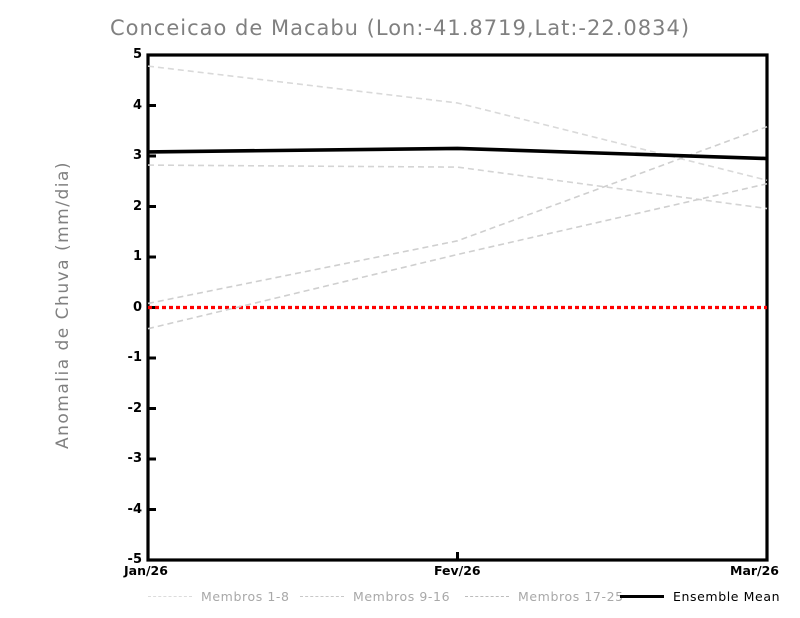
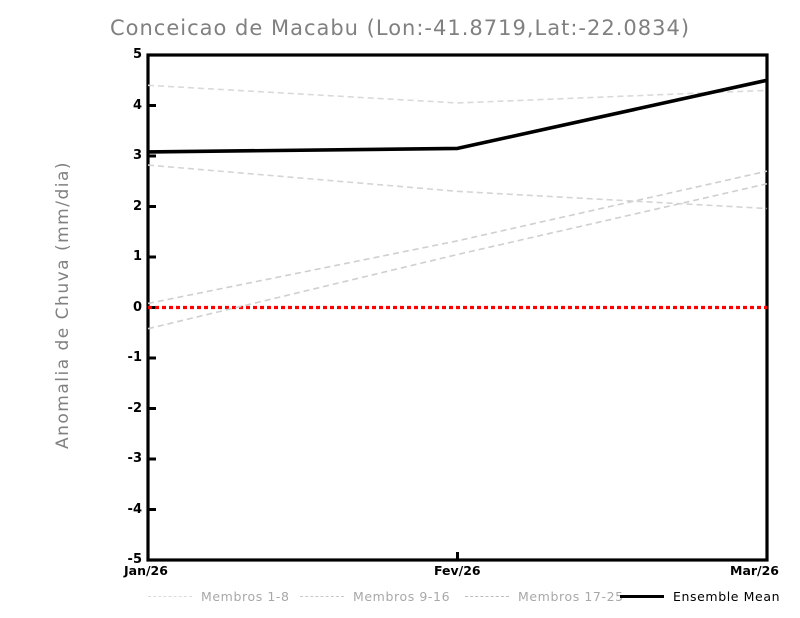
Membros 1-8/Jan/26: 4.8 -> 4.4
Membros 9-16/Fev/26: 2.8 -> 2.3
Membros 1-8/Mar/26: 2.5 -> 4.3
Membros 17-25/Mar/26: 3.6 -> 2.7
Ensemble Mean/Mar/26: 3.0 -> 4.5
